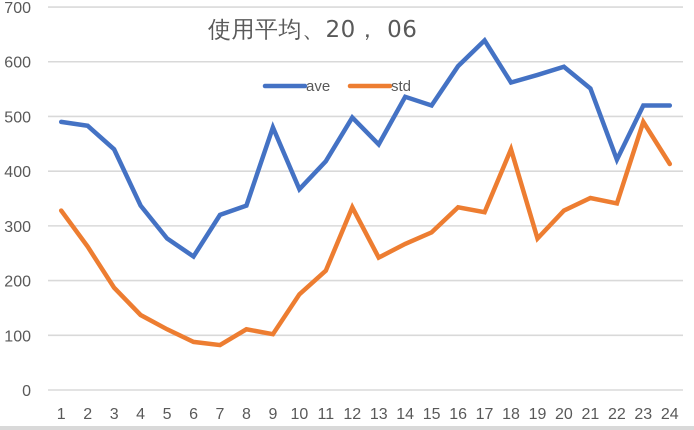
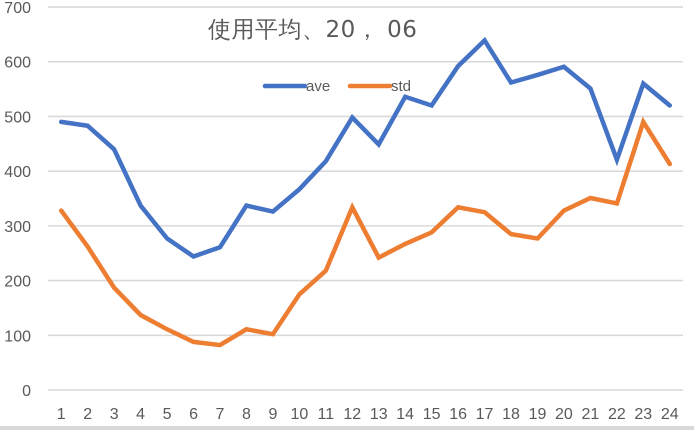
ave/7: 320 -> 260
ave/9: 480 -> 330
std/18: 440 -> 280
ave/23: 520 -> 560
